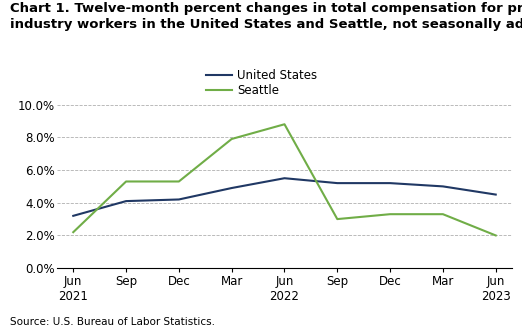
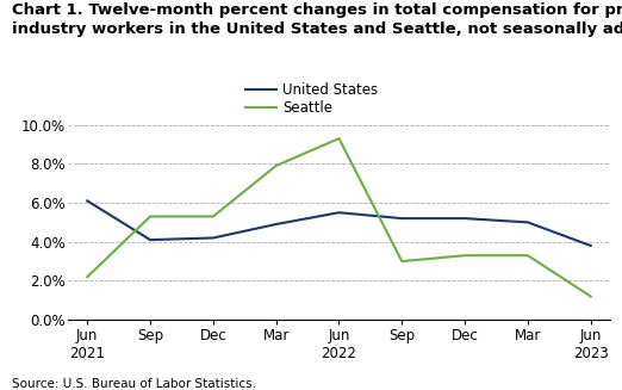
United States/Jun 2021: 3.2% -> 6.1%
Seattle/Jun 2022: 8.8% -> 9.3%
United States/Jun 2023: 4.5% -> 3.8%
Seattle/Jun 2023: 2.0% -> 1.2%
